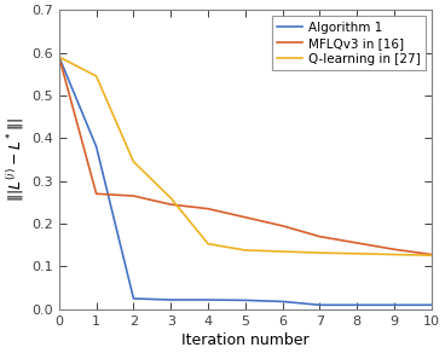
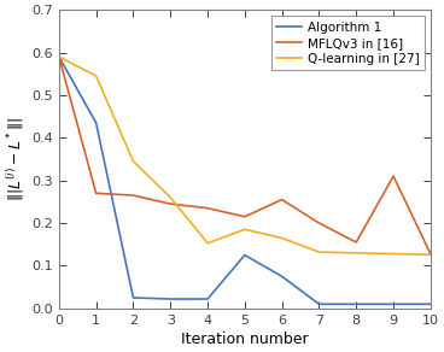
Algorithm 1/1: 0.380 -> 0.435
Algorithm 1/5: 0.021 -> 0.125
Q-learning in [27]/5: 0.138 -> 0.185
Algorithm 1/6: 0.018 -> 0.075
MFLQv3 in [16]/6: 0.195 -> 0.255
Q-learning in [27]/6: 0.135 -> 0.165
MFLQv3 in [16]/7: 0.170 -> 0.200
MFLQv3 in [16]/9: 0.140 -> 0.310
